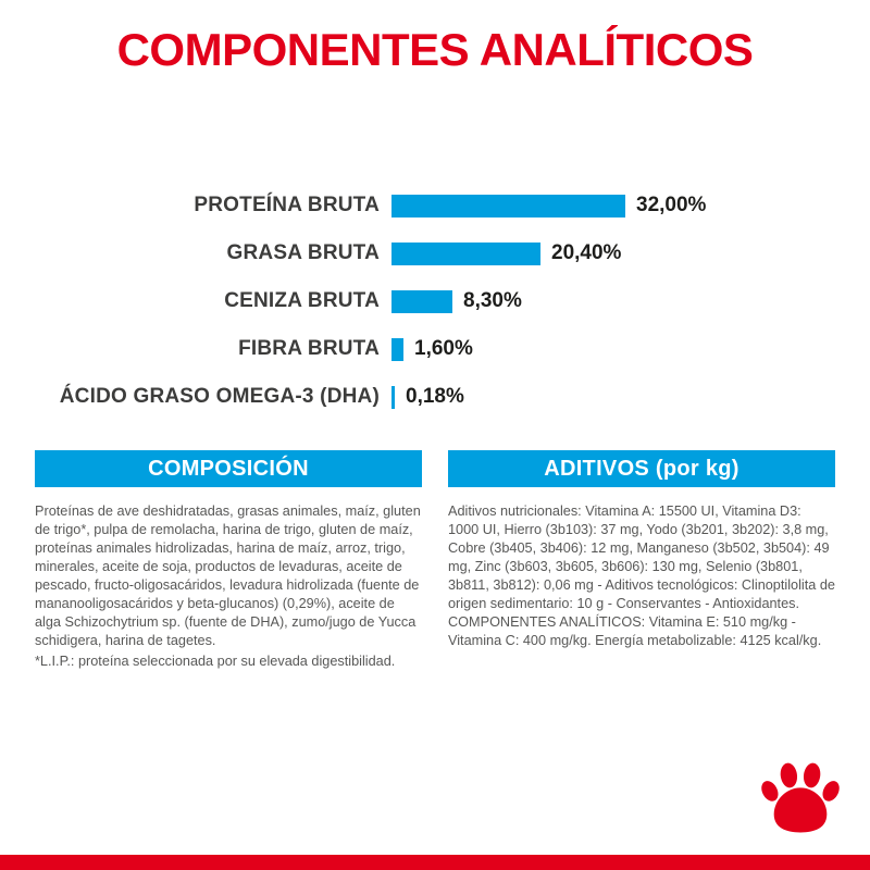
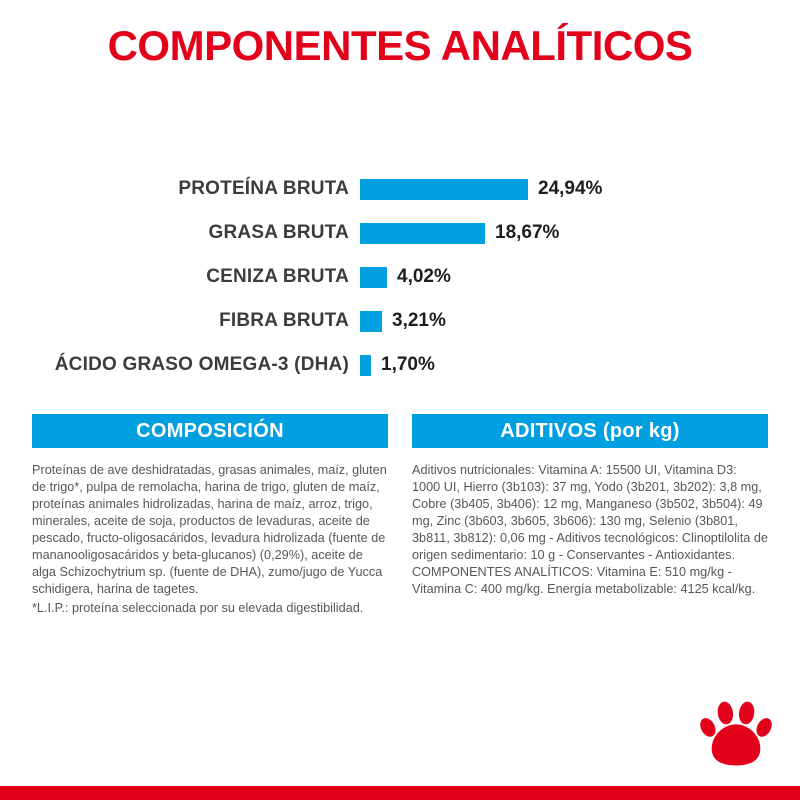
PROTEÍNA BRUTA: 32,00% -> 24,94%
GRASA BRUTA: 20,40% -> 18,67%
CENIZA BRUTA: 8,30% -> 4,02%
FIBRA BRUTA: 1,60% -> 3,21%
ÁCIDO GRASO OMEGA-3 (DHA): 0,18% -> 1,70%
